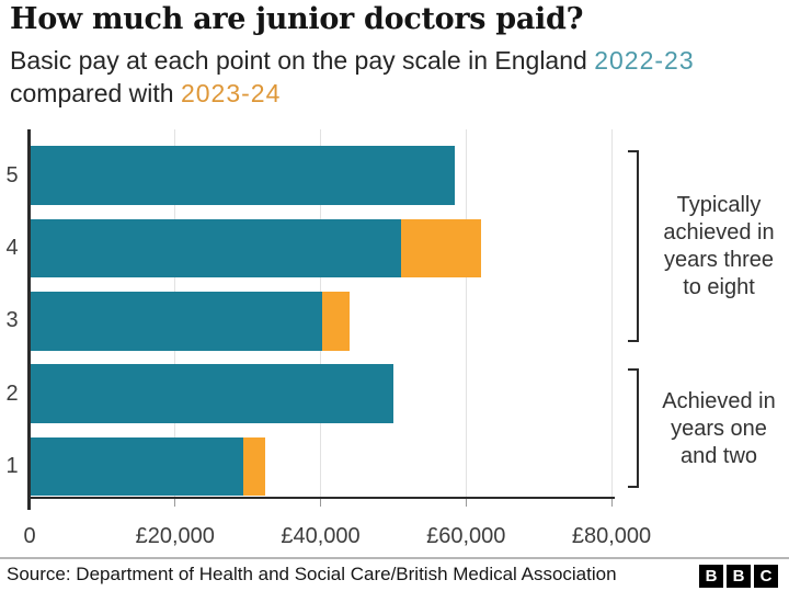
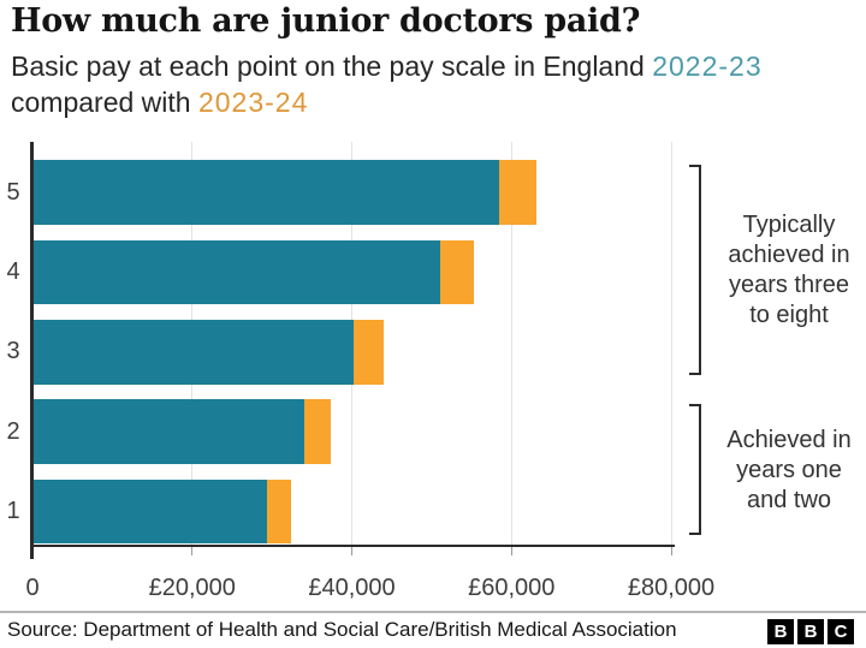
2022-23/2: £50000 -> £34000
2023-24/4: £62000 -> £55000
2023-24/5: £35000 -> £63000
